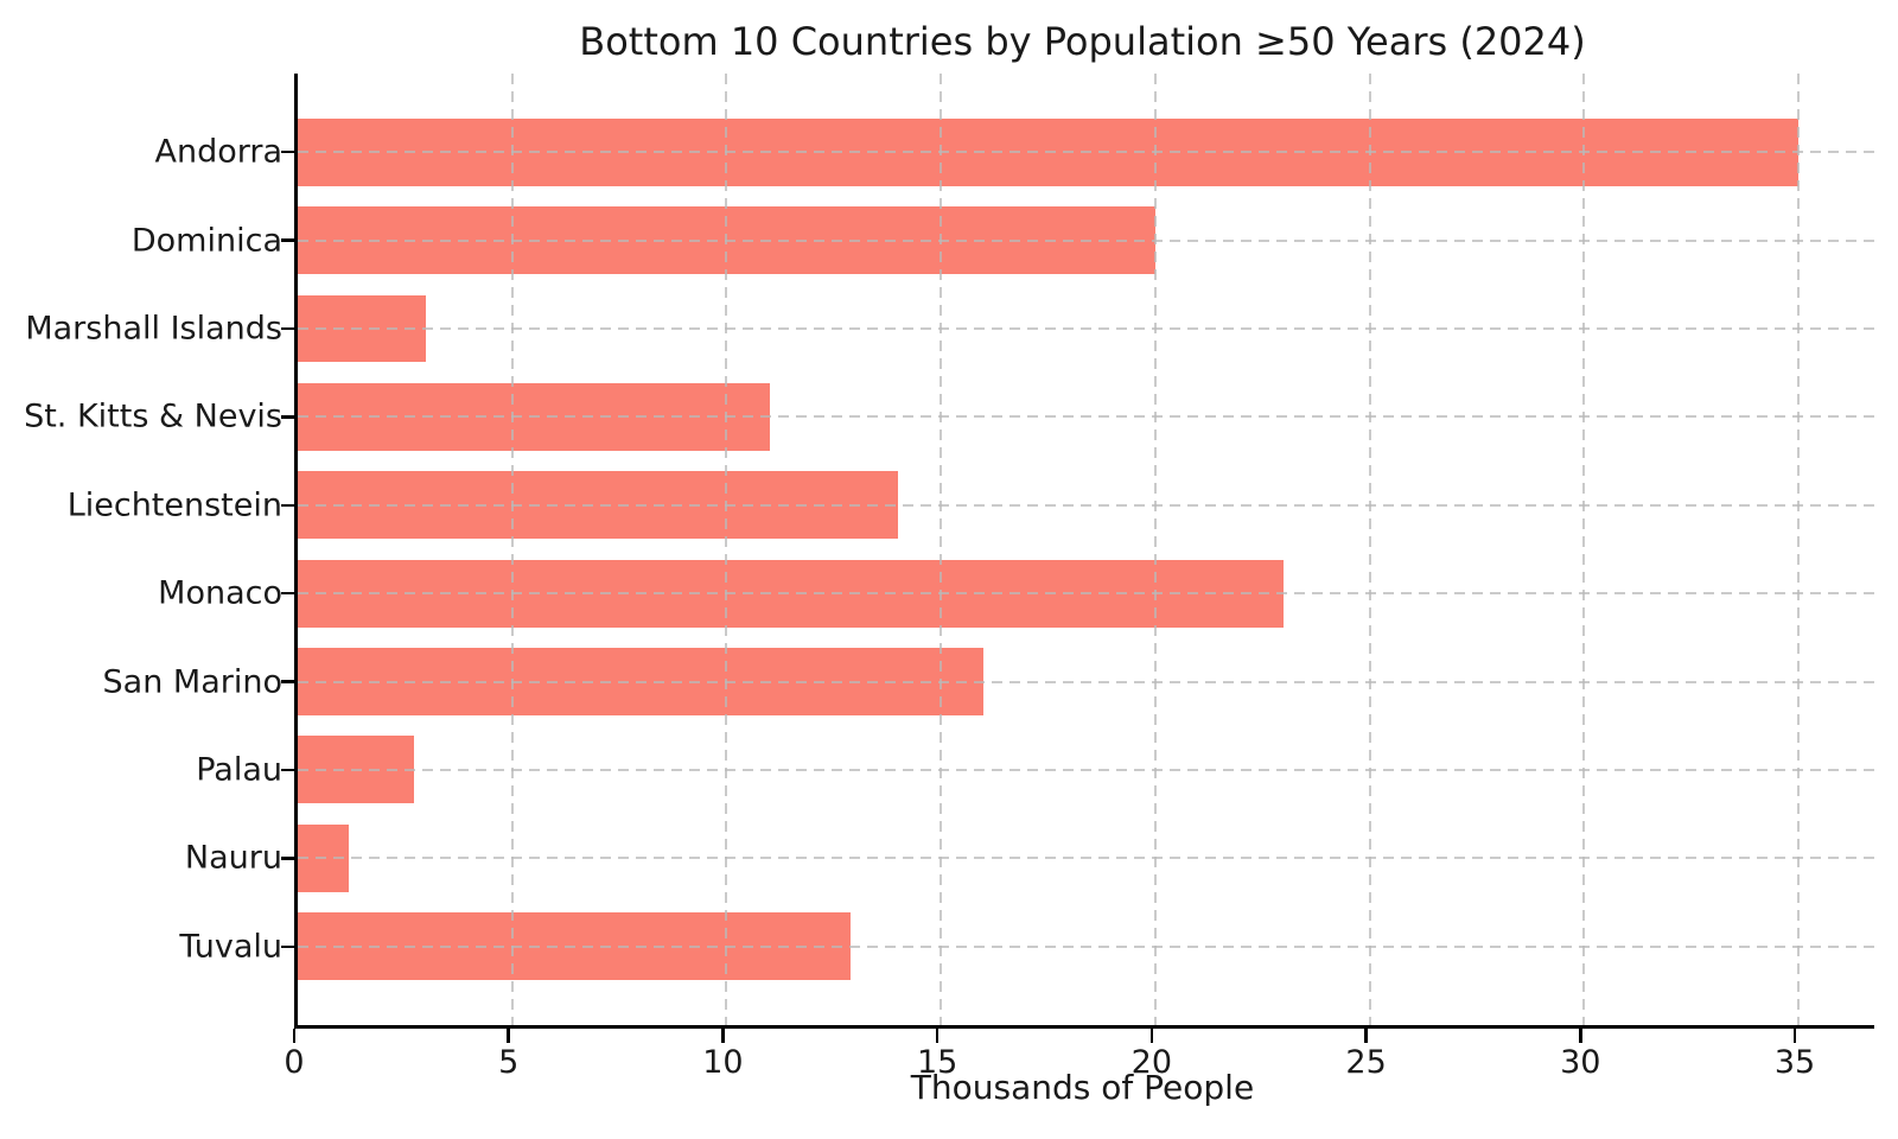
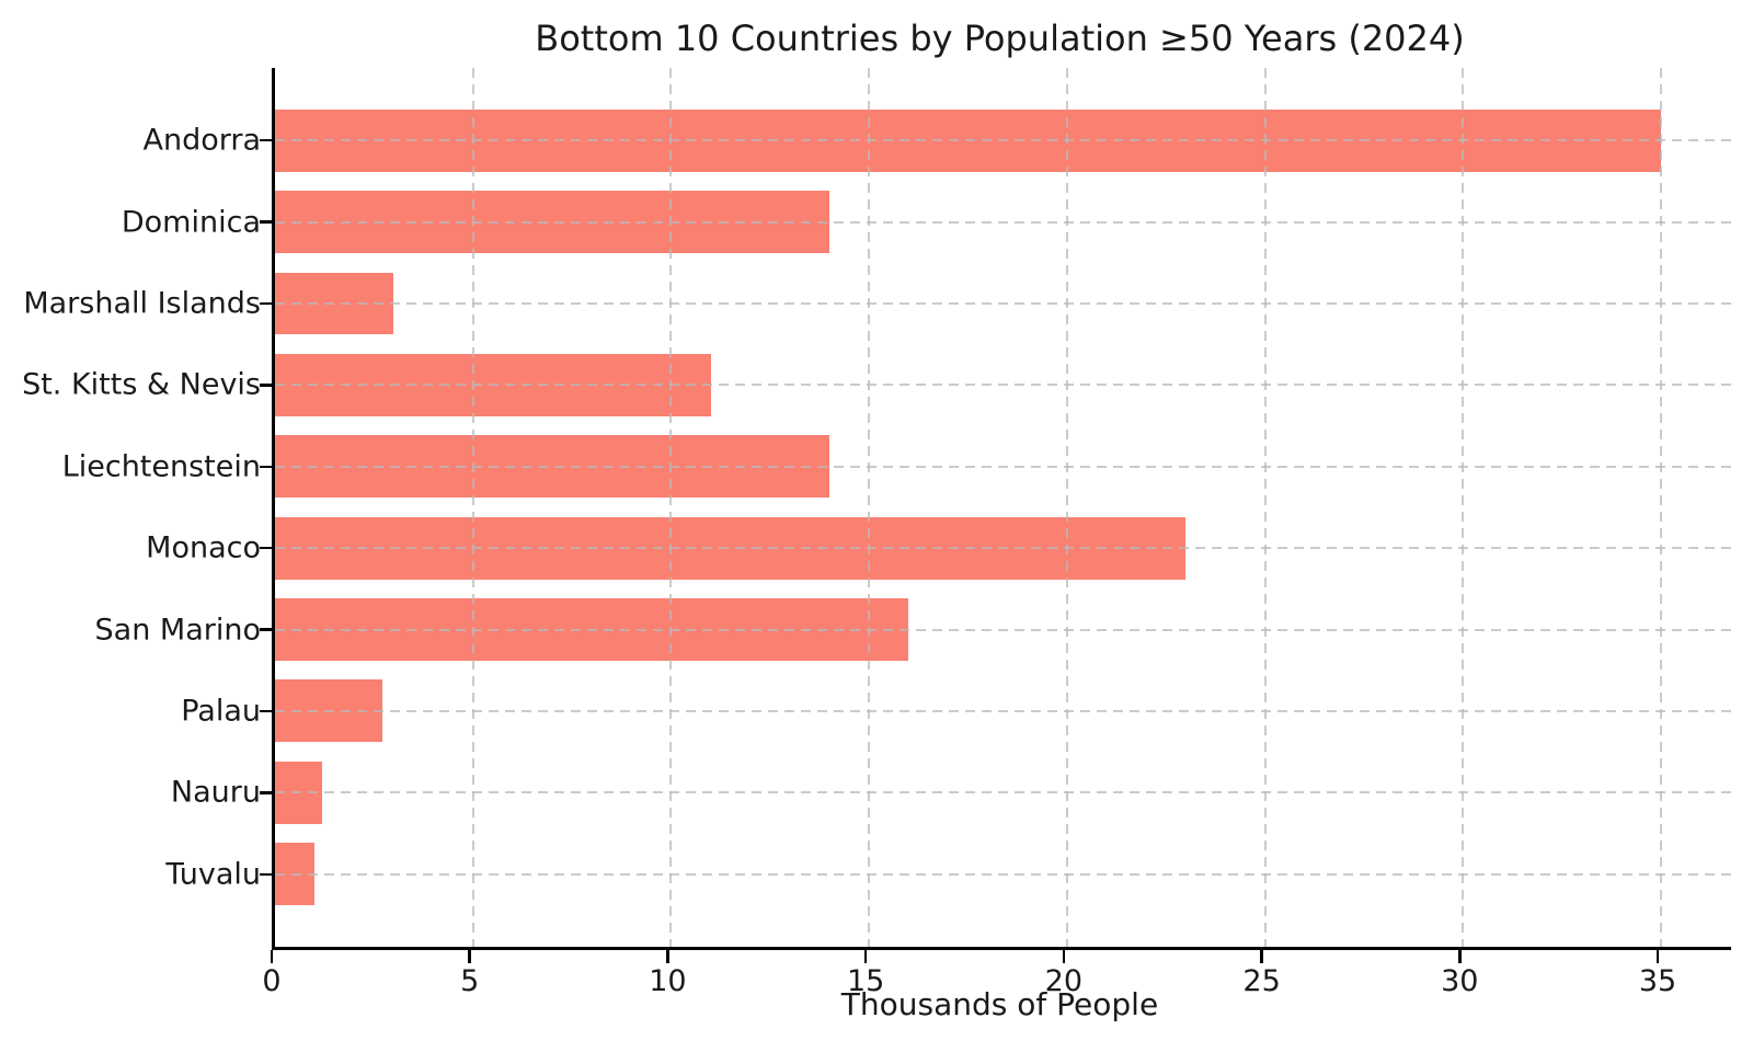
Dominica: 20.0 -> 14.0
Tuvalu: 12.9 -> 1.0
